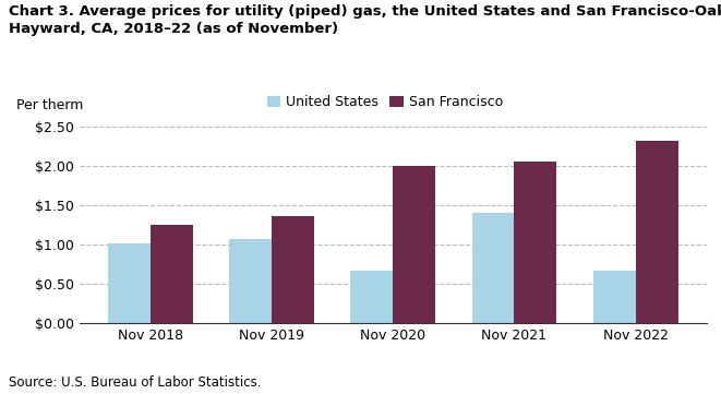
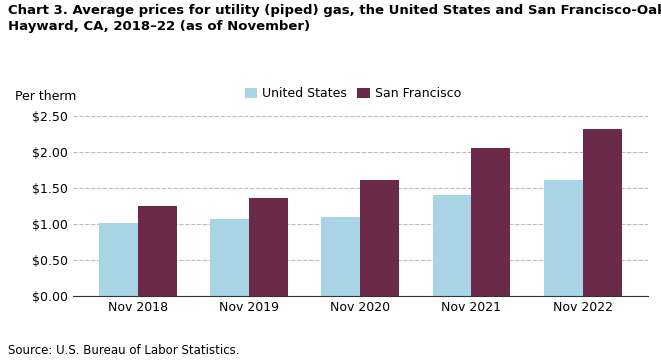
United States/Nov 2020: $0.66 -> $1.10
San Francisco/Nov 2020: $2.00 -> $1.60
United States/Nov 2022: $0.66 -> $1.61
